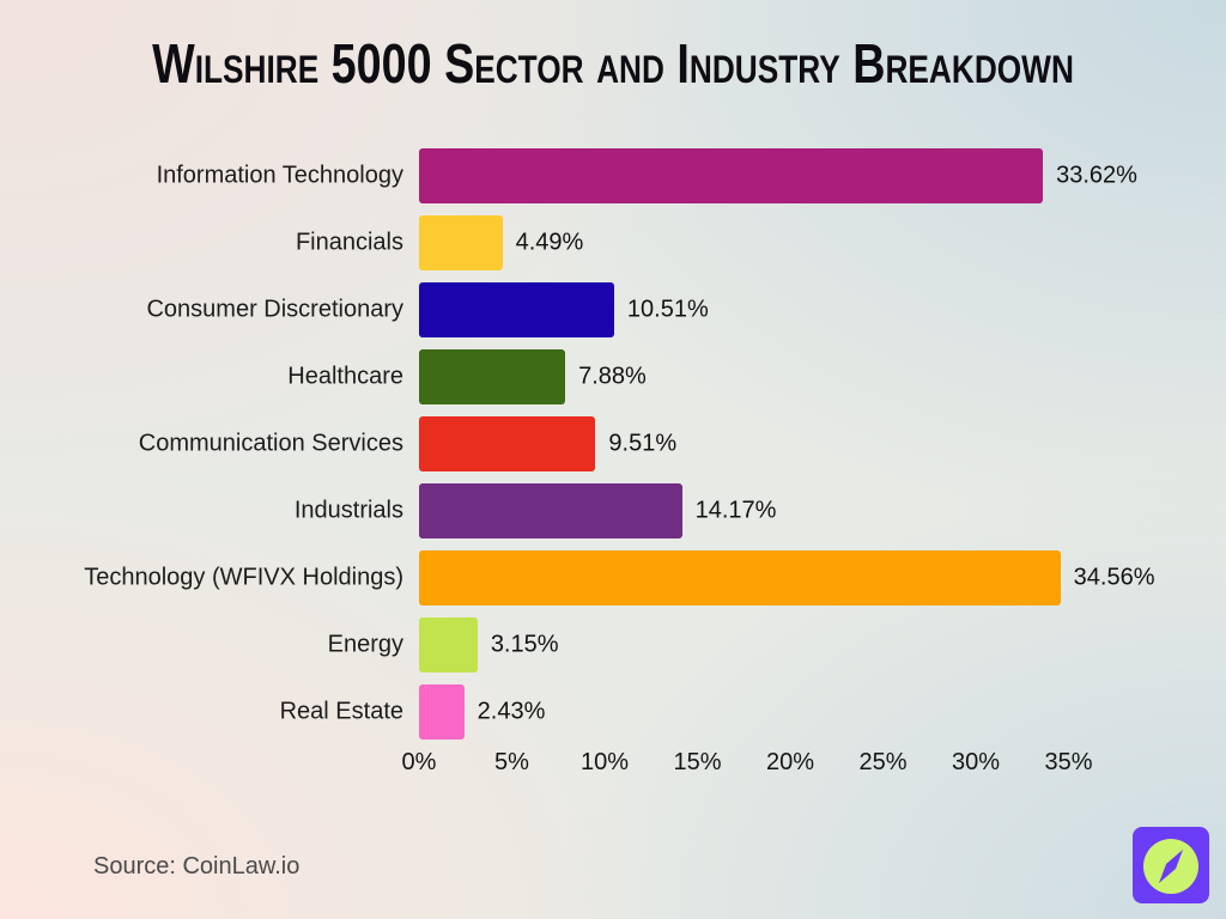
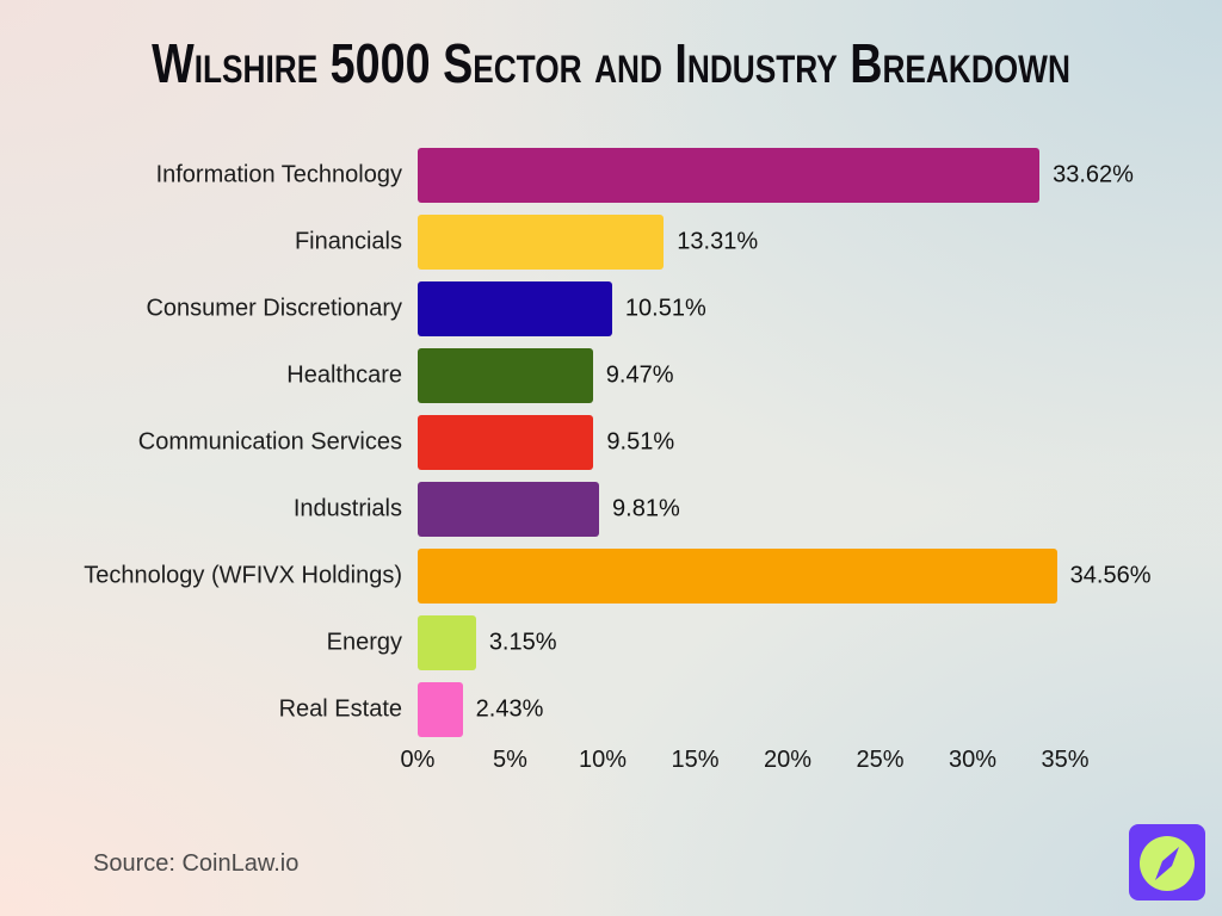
Financials: 4.49% -> 13.31%
Healthcare: 7.88% -> 9.47%
Industrials: 14.17% -> 9.81%
